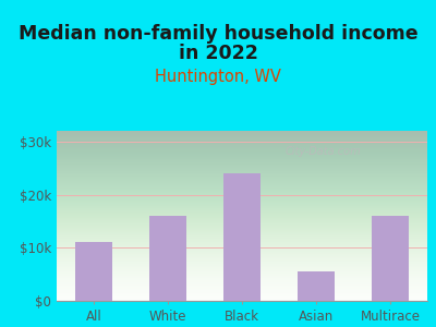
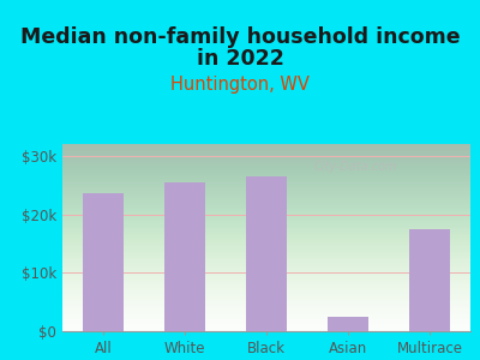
All: $11.0k -> $23.5k
White: $16.0k -> $25.5k
Black: $24.0k -> $26.5k
Asian: $5.5k -> $2.5k
Multirace: $16.0k -> $17.5k
